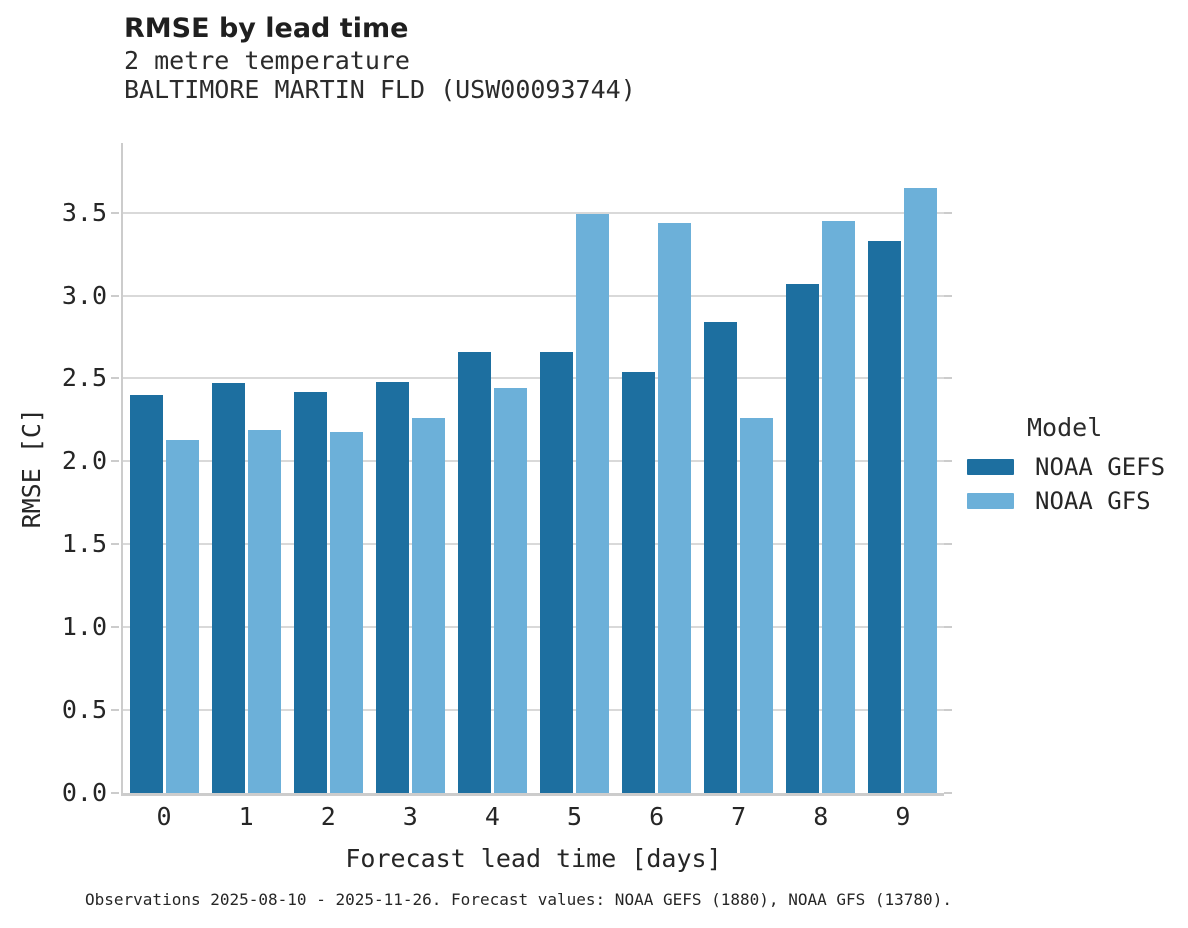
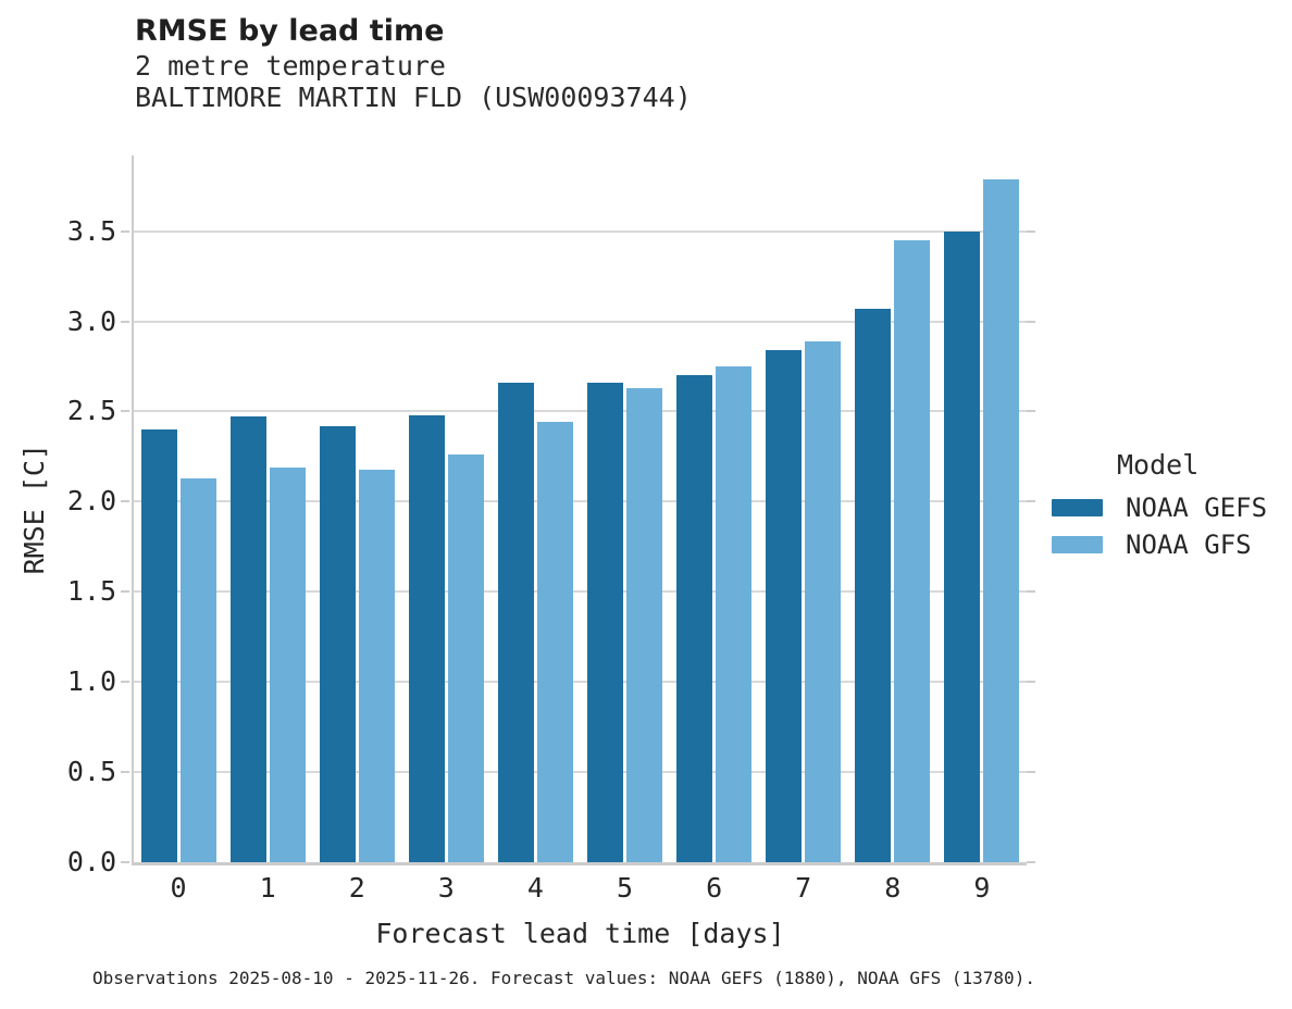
NOAA GFS/5: 3.49 -> 2.63
NOAA GEFS/6: 2.54 -> 2.70
NOAA GFS/6: 3.44 -> 2.75
NOAA GFS/7: 2.26 -> 2.89
NOAA GEFS/9: 3.33 -> 3.50
NOAA GFS/9: 3.65 -> 3.79
